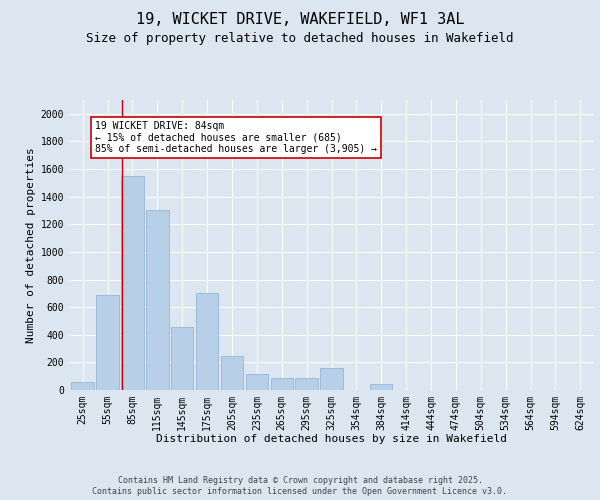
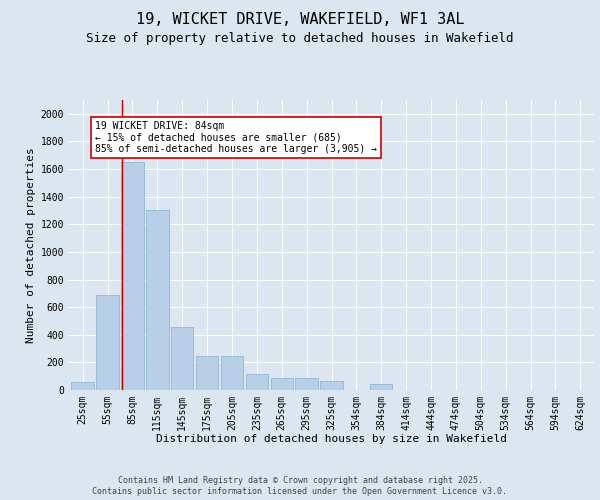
85sqm: 1550 -> 1650
175sqm: 700 -> 240
325sqm: 160 -> 60
